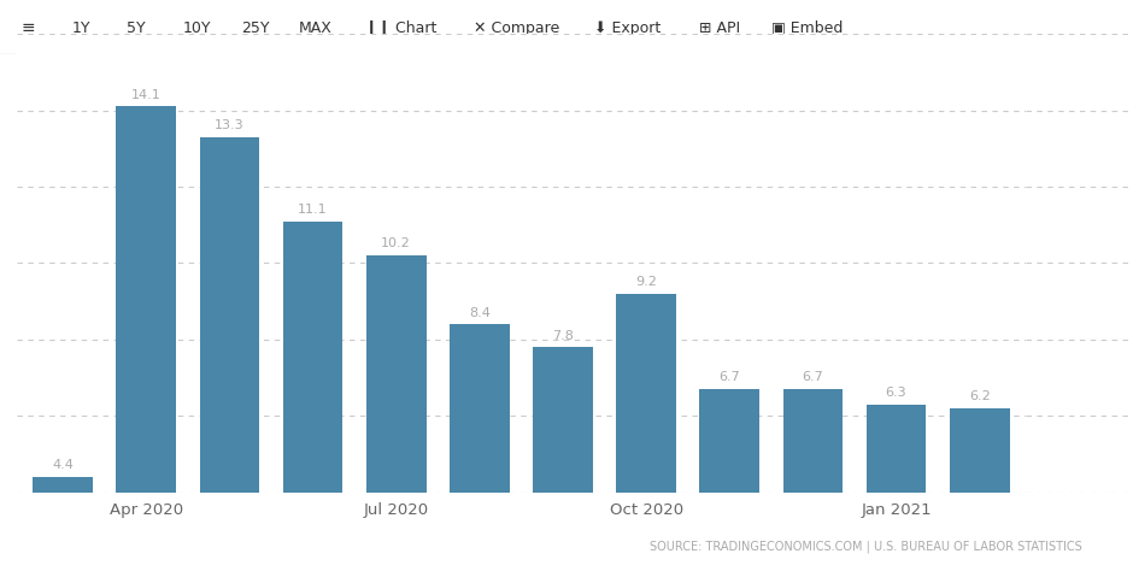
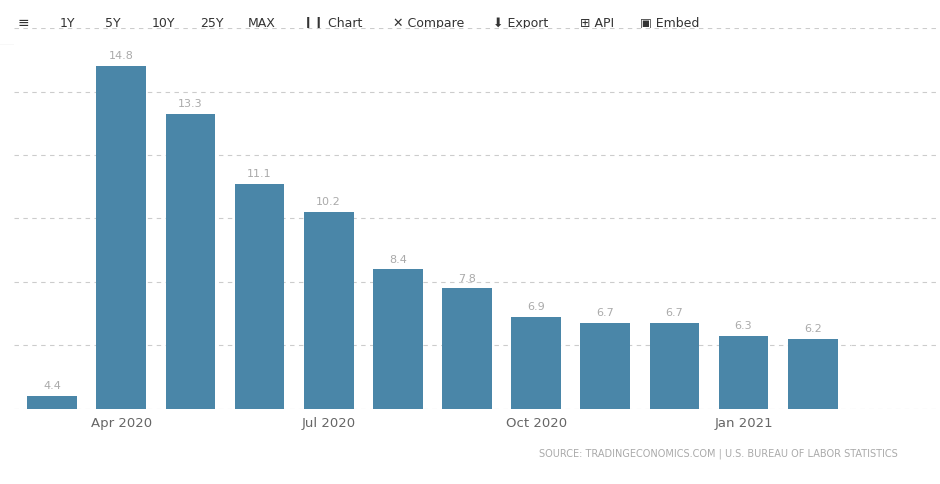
Apr 2020: 14.1 -> 14.8
Oct 2020: 9.2 -> 6.9
